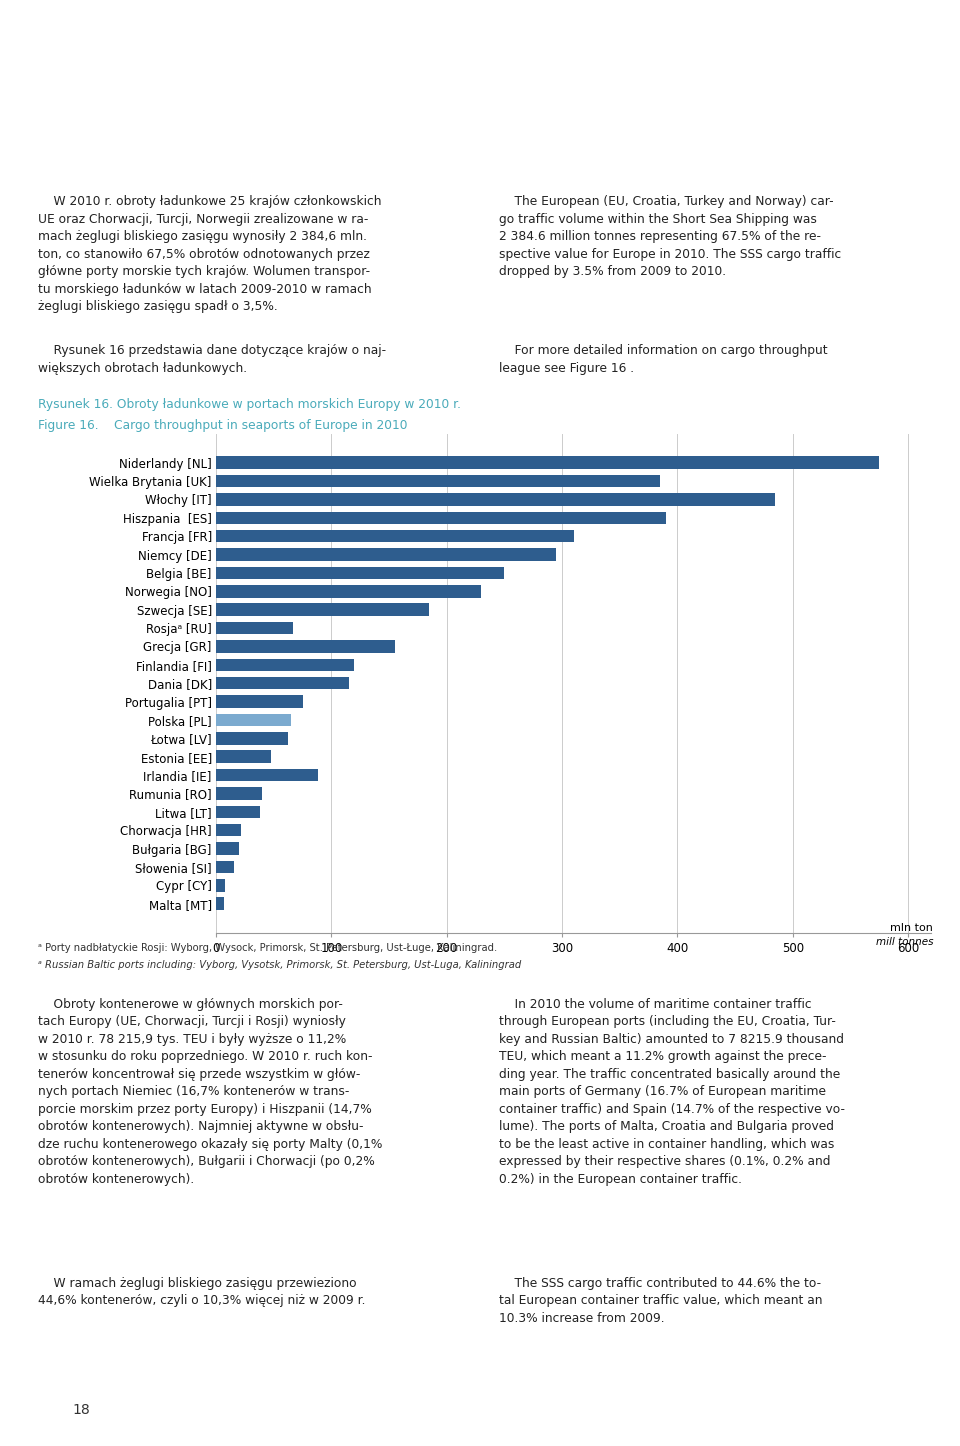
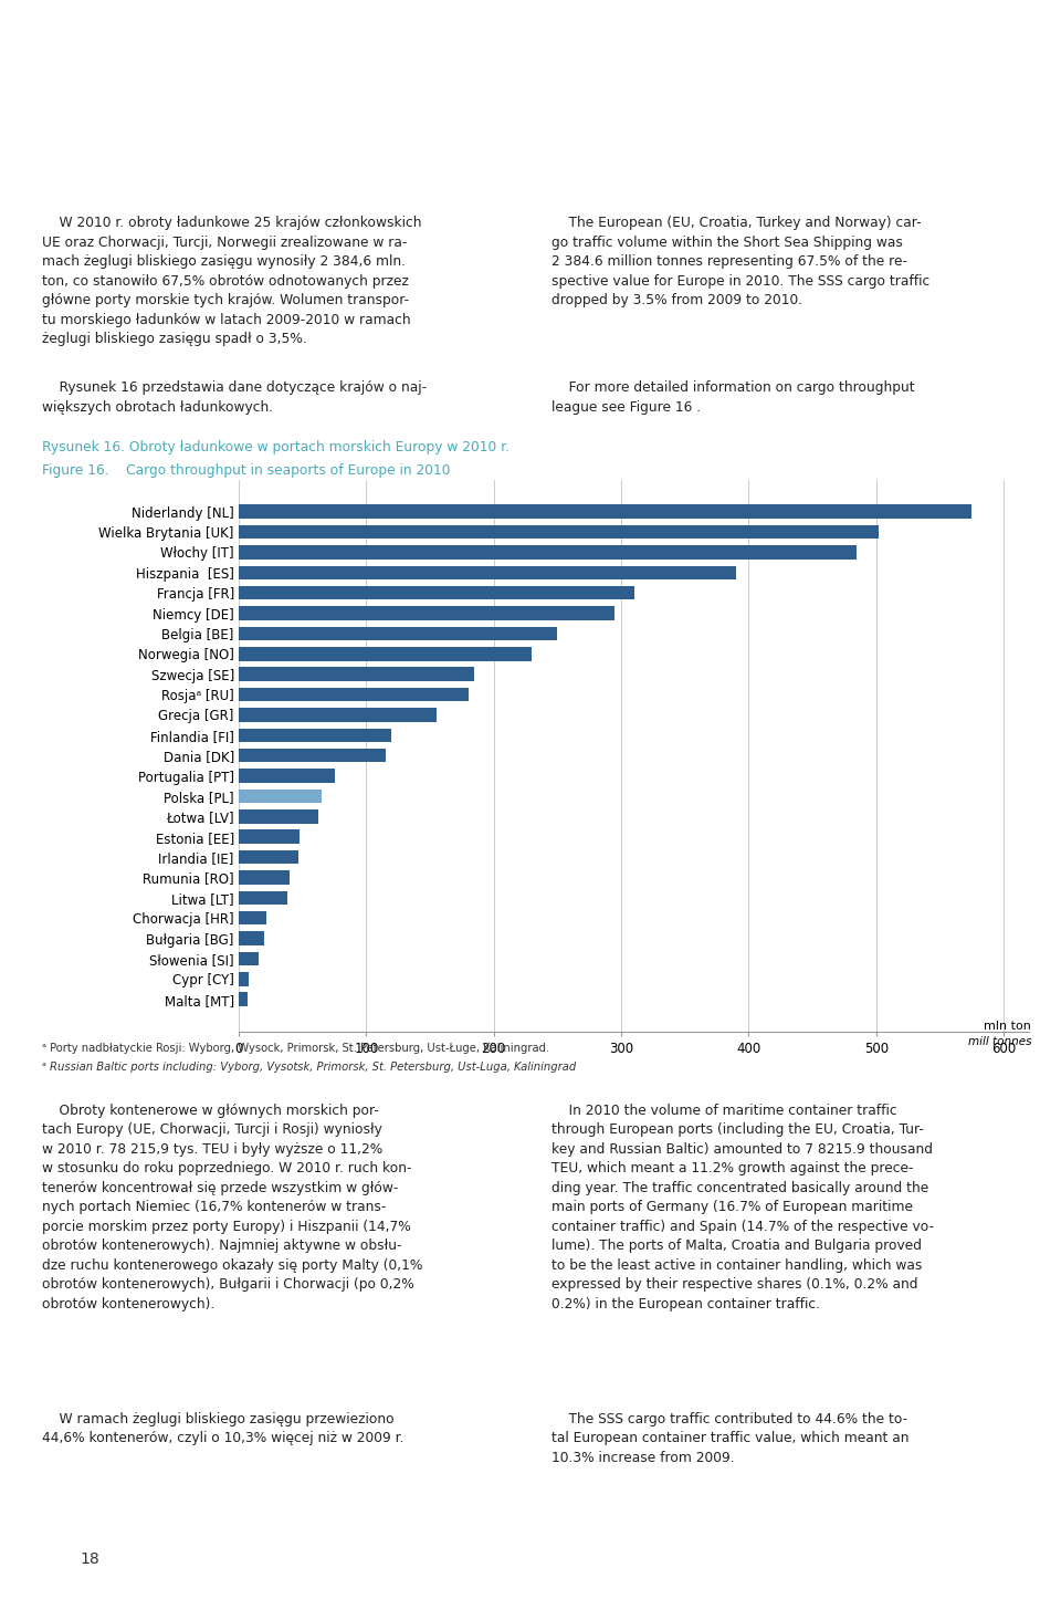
Wielka Brytania [UK]: 385 -> 502
Rosjaᵃ [RU]: 67 -> 180
Irlandia [IE]: 88 -> 47
